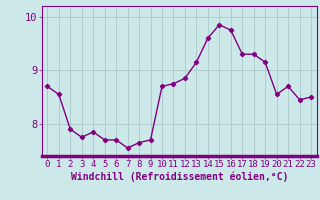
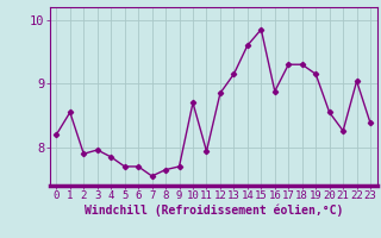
0: 8.70 -> 8.20
3: 7.75 -> 7.96
11: 8.75 -> 7.94
16: 9.75 -> 8.88
21: 8.70 -> 8.26
22: 8.45 -> 9.04
23: 8.50 -> 8.38
